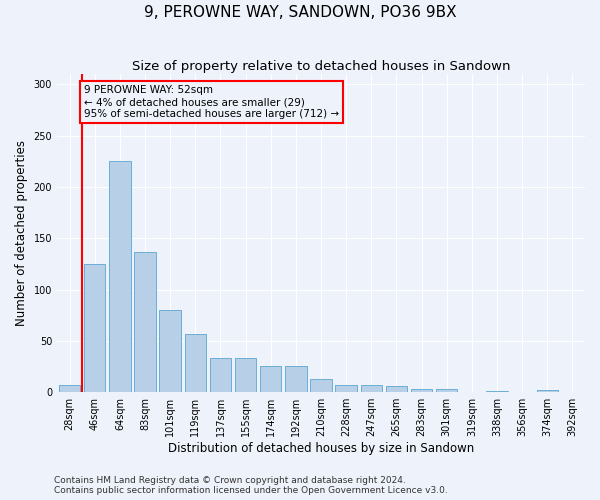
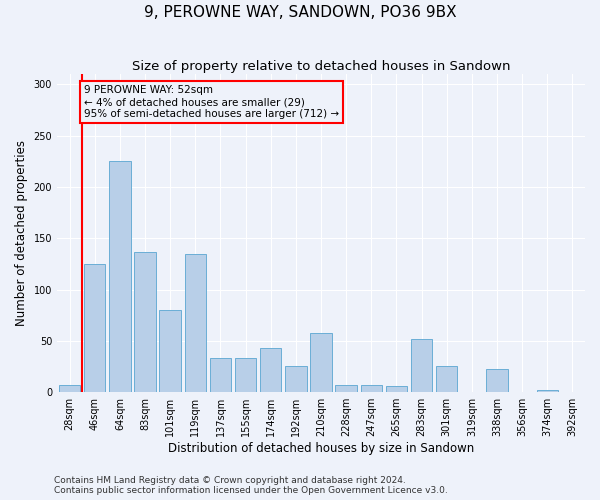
119sqm: 57 -> 135
174sqm: 26 -> 43
210sqm: 13 -> 58
283sqm: 3 -> 52
301sqm: 3 -> 26
338sqm: 1 -> 23
